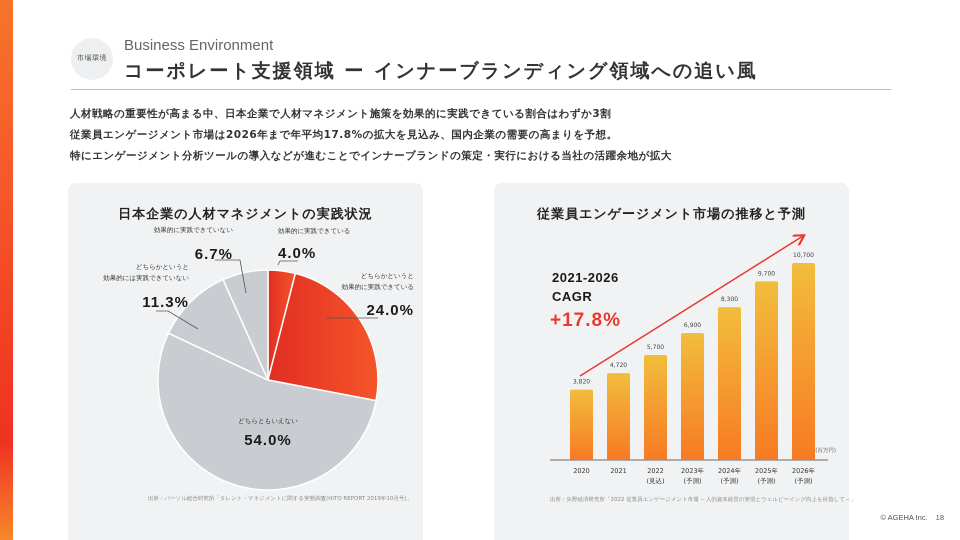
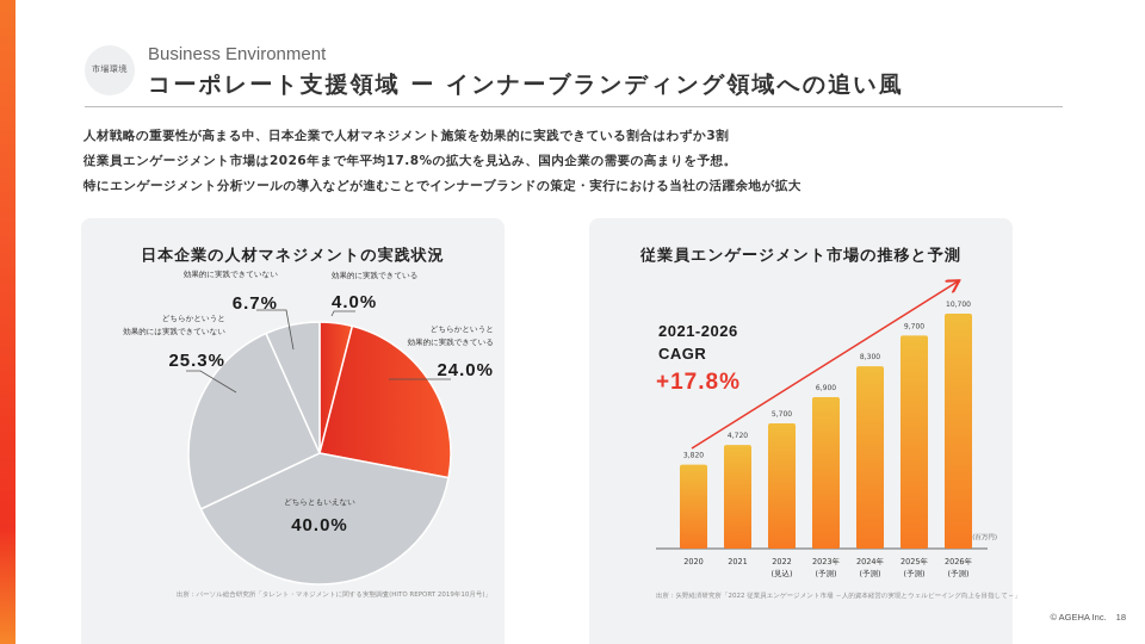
日本企業の人材マネジメントの実践状況/どちらともいえない: 54.0% -> 40.0%
日本企業の人材マネジメントの実践状況/どちらかというと 効果的には実践できていない: 11.3% -> 25.3%
